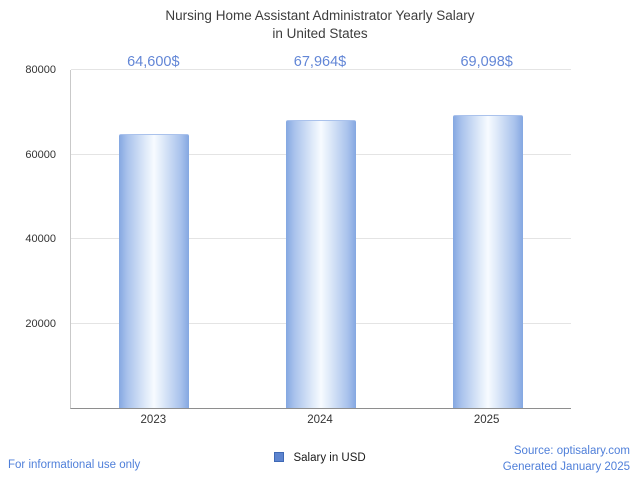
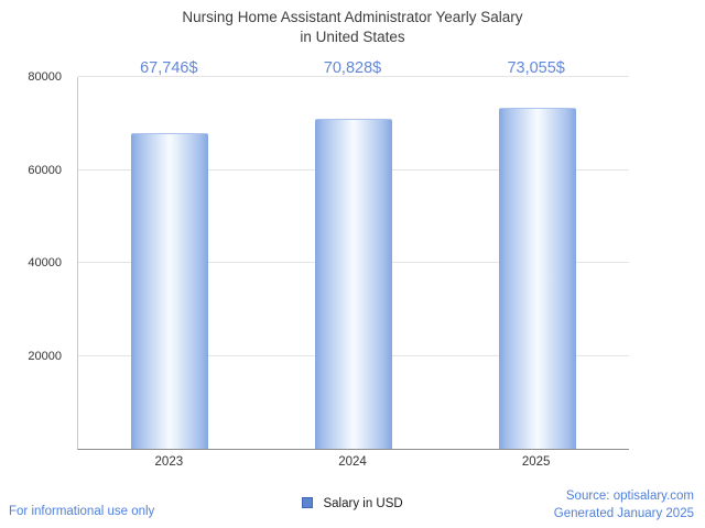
2023: 64,600 -> 67,746
2024: 67,964 -> 70,828
2025: 69,098 -> 73,055
